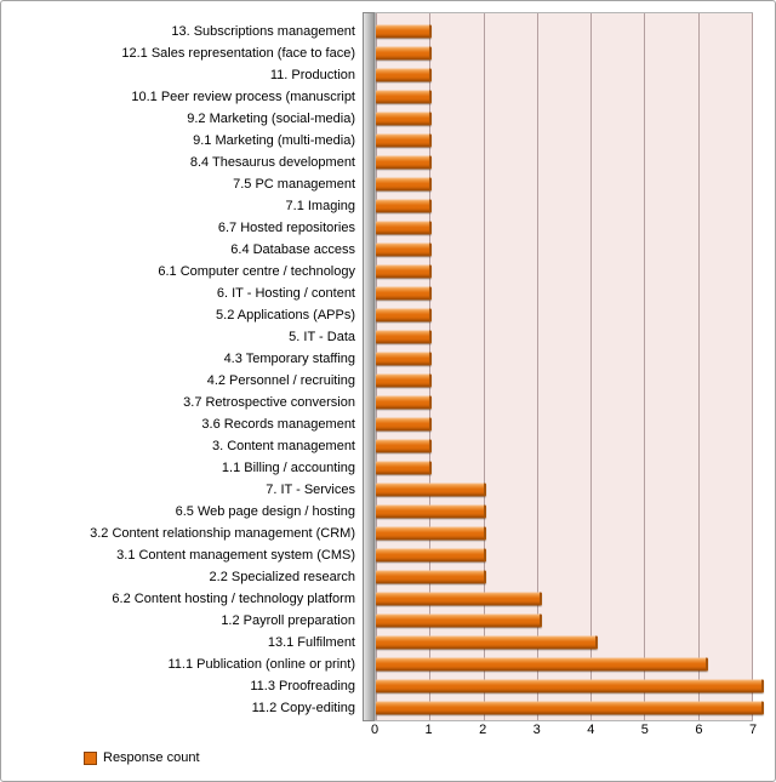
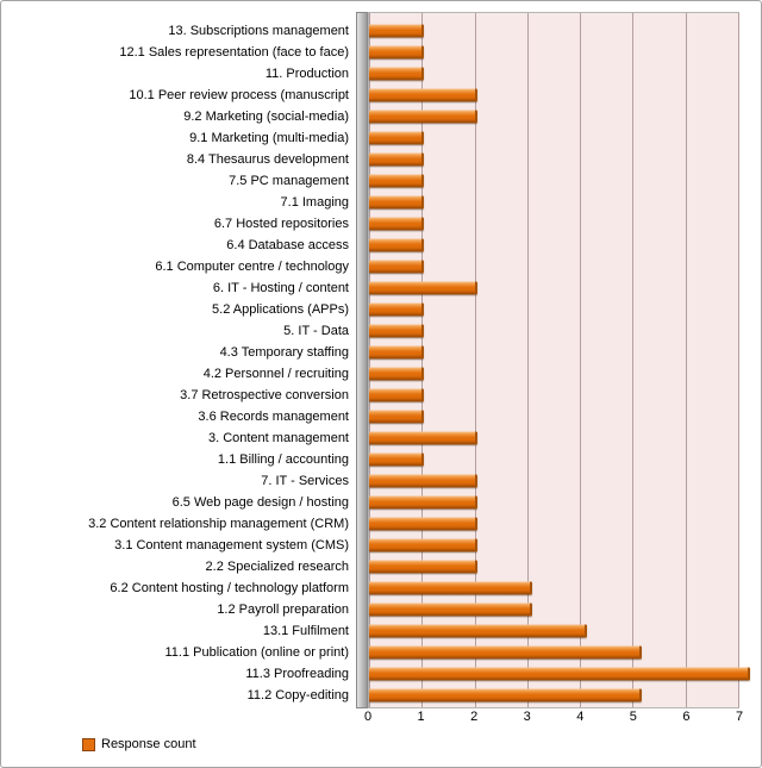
10.1 Peer review process (manuscript: 1 -> 2
9.2 Marketing (social-media): 1 -> 2
6. IT - Hosting / content: 1 -> 2
3. Content management: 1 -> 2
11.1 Publication (online or print): 6 -> 5
11.2 Copy-editing: 7 -> 5
